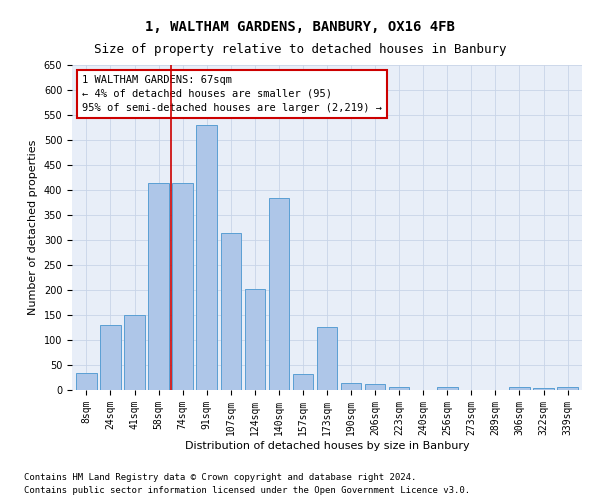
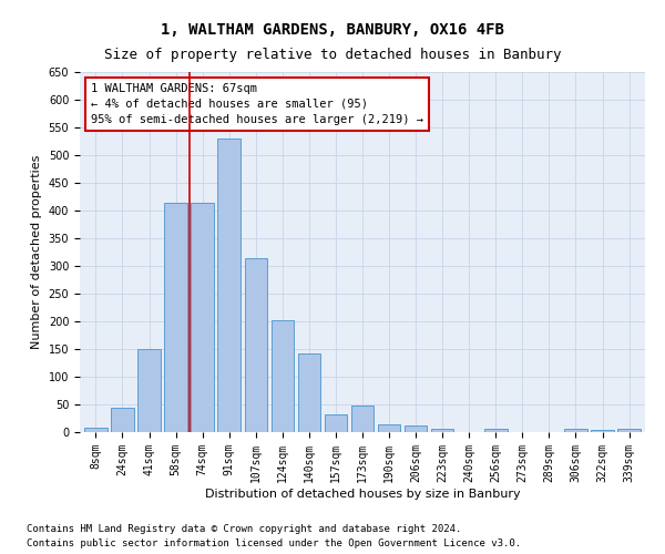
8sqm: 34 -> 8
24sqm: 130 -> 45
140sqm: 384 -> 143
173sqm: 126 -> 48
